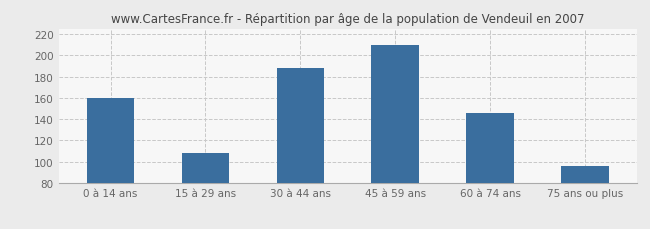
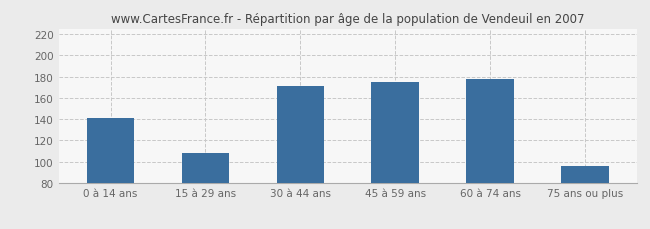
0 à 14 ans: 160 -> 141
30 à 44 ans: 188 -> 171
45 à 59 ans: 210 -> 175
60 à 74 ans: 146 -> 178
